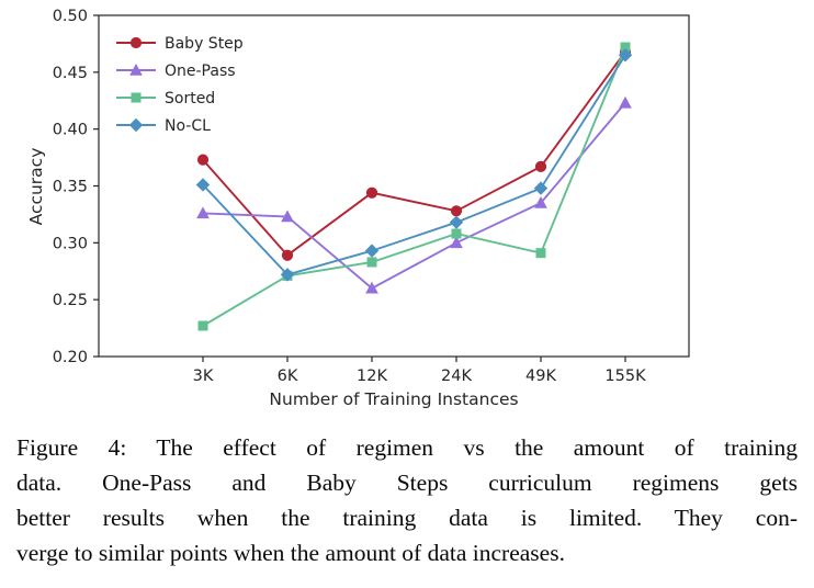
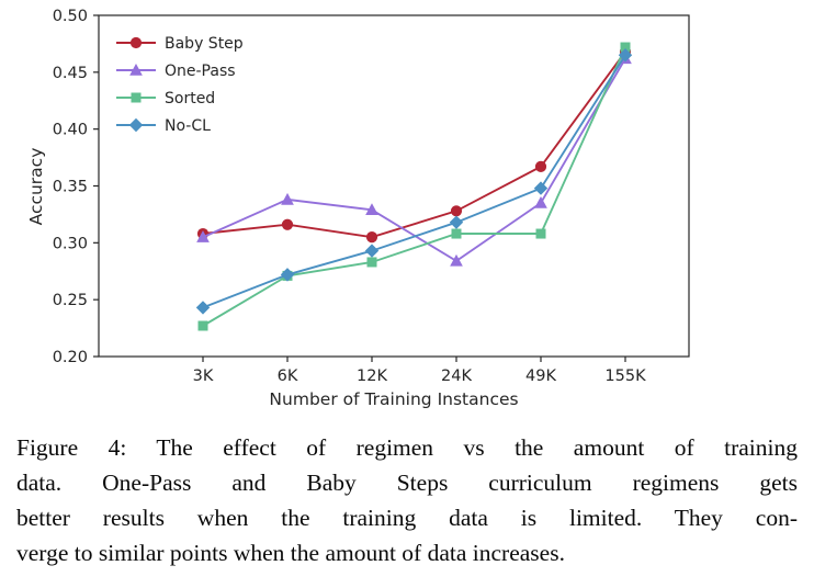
Baby Step/3K: 0.373 -> 0.308
One-Pass/3K: 0.326 -> 0.305
No-CL/3K: 0.351 -> 0.243
Baby Step/6K: 0.289 -> 0.316
One-Pass/6K: 0.323 -> 0.338
Baby Step/12K: 0.344 -> 0.305
One-Pass/12K: 0.260 -> 0.329
One-Pass/24K: 0.300 -> 0.284
Sorted/49K: 0.291 -> 0.308
One-Pass/155K: 0.423 -> 0.462
